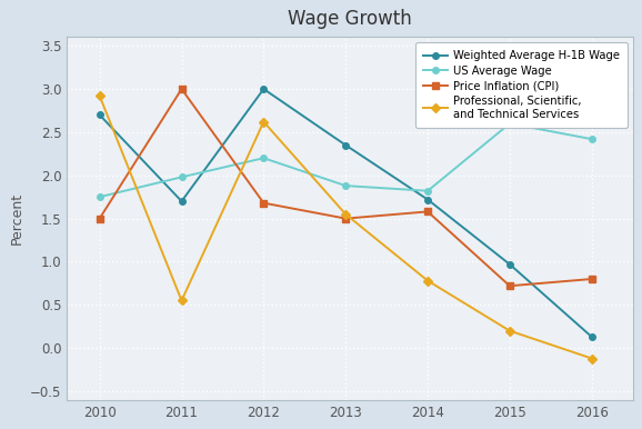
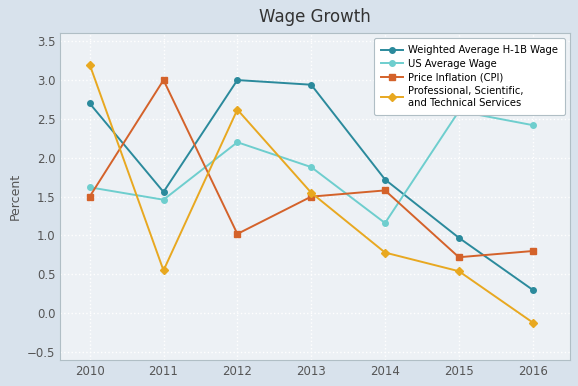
US Average Wage/2010: 1.75 -> 1.62
Professional, Scientific, and Technical Services/2010: 2.92 -> 3.20
Weighted Average H-1B Wage/2011: 1.70 -> 1.56
US Average Wage/2011: 1.98 -> 1.46
Price Inflation (CPI)/2012: 1.68 -> 1.02
Weighted Average H-1B Wage/2013: 2.35 -> 2.94
US Average Wage/2014: 1.82 -> 1.16
Professional, Scientific, and Technical Services/2015: 0.20 -> 0.54
Weighted Average H-1B Wage/2016: 0.13 -> 0.30
